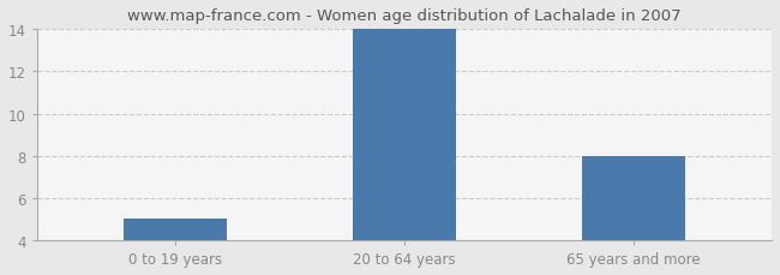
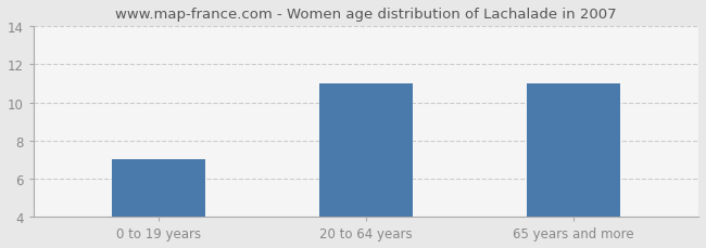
0 to 19 years: 5 -> 7
20 to 64 years: 14 -> 11
65 years and more: 8 -> 11
